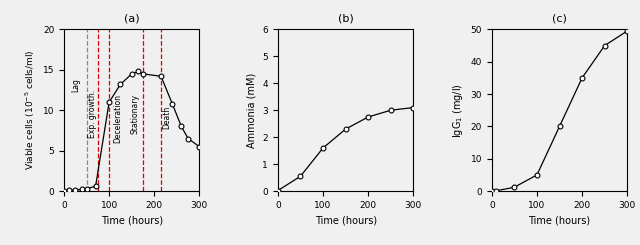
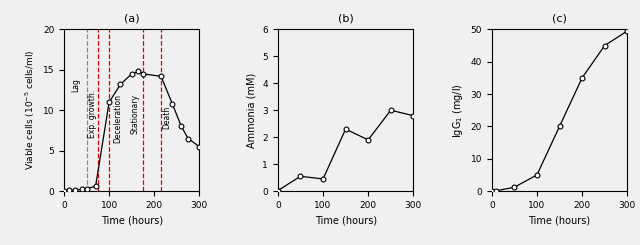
(b)/100: 1.60 -> 0.45
(b)/200: 2.75 -> 1.90
(b)/300: 3.10 -> 2.80
